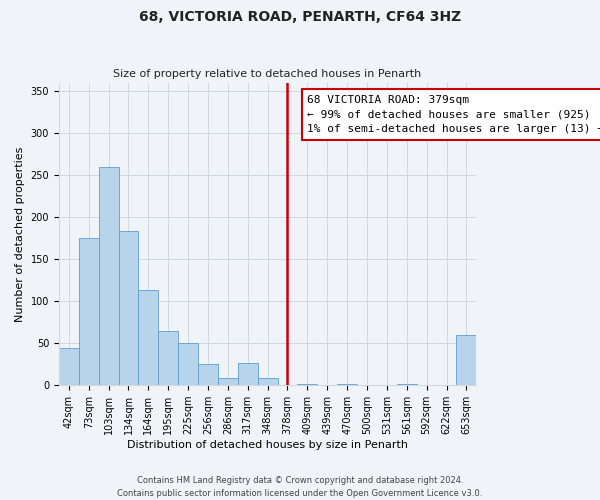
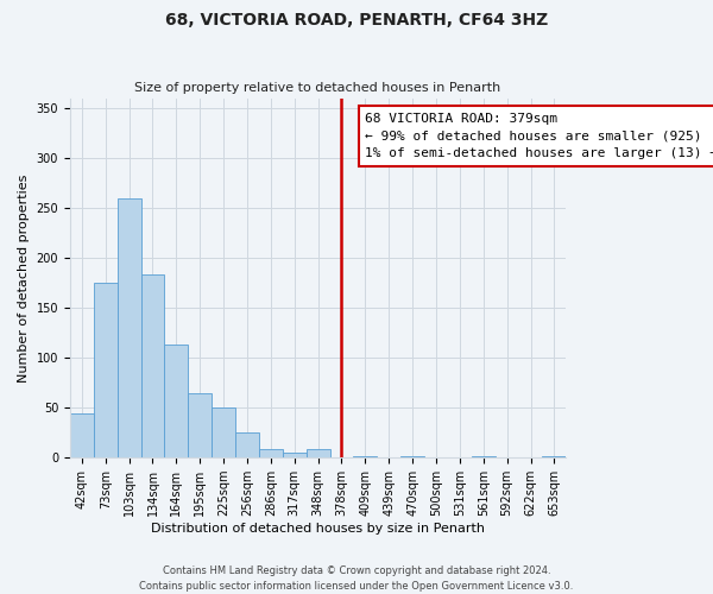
317sqm: 26 -> 5
653sqm: 60 -> 2
